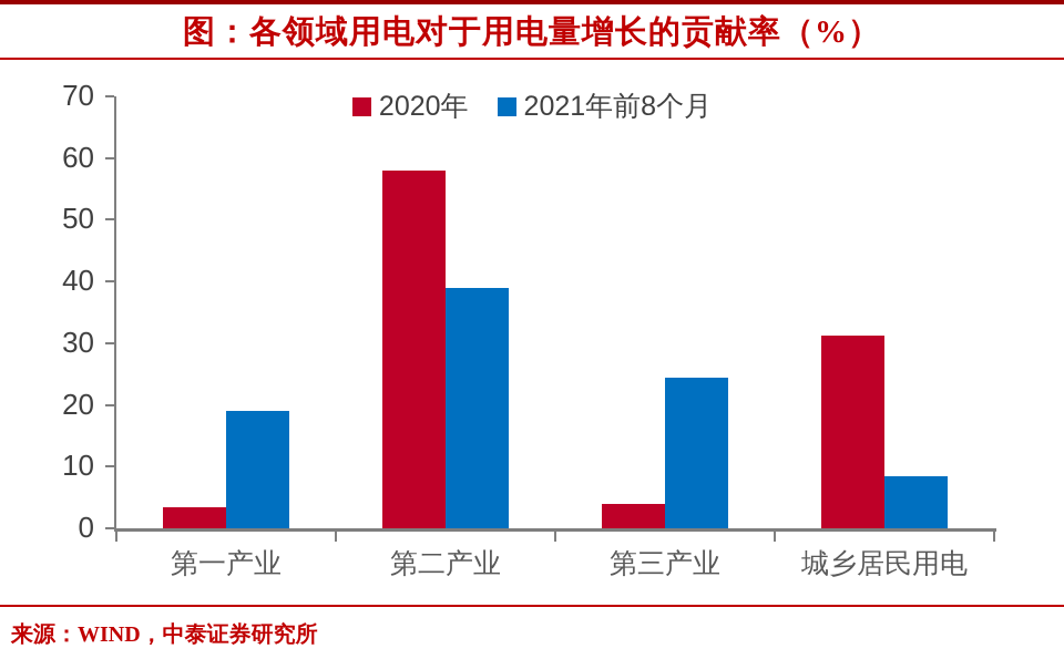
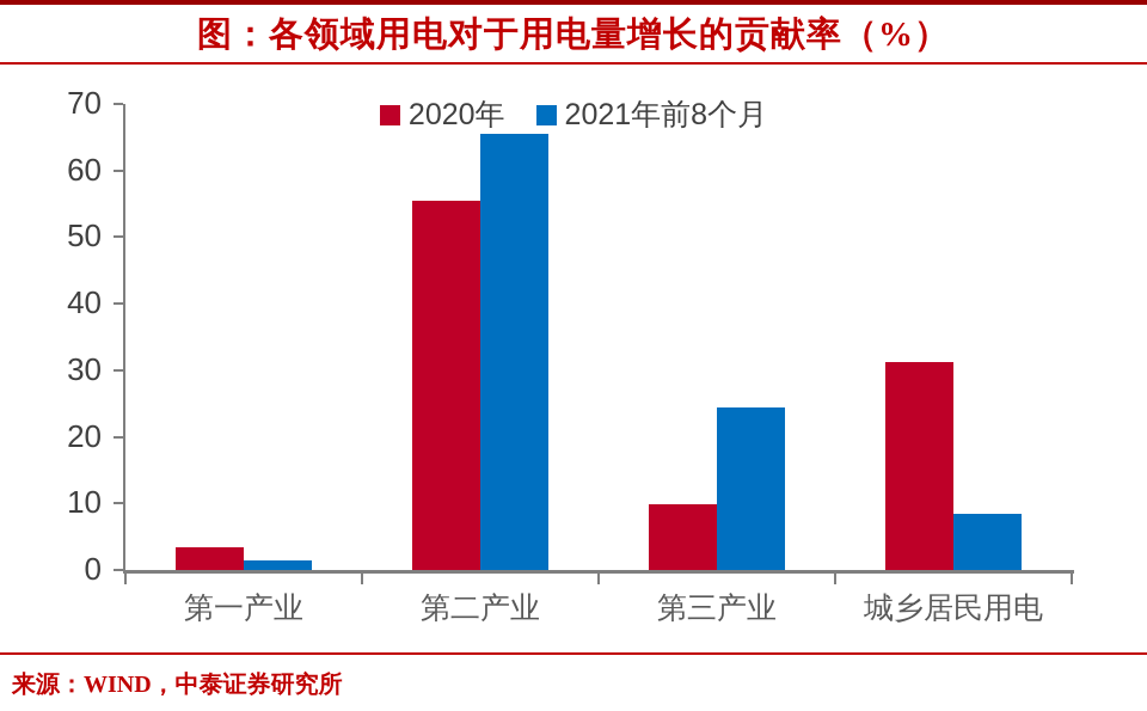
2021年前8个月/第一产业: 19 -> 2
2020年/第二产业: 58 -> 56
2021年前8个月/第二产业: 39 -> 66
2020年/第三产业: 4 -> 10
